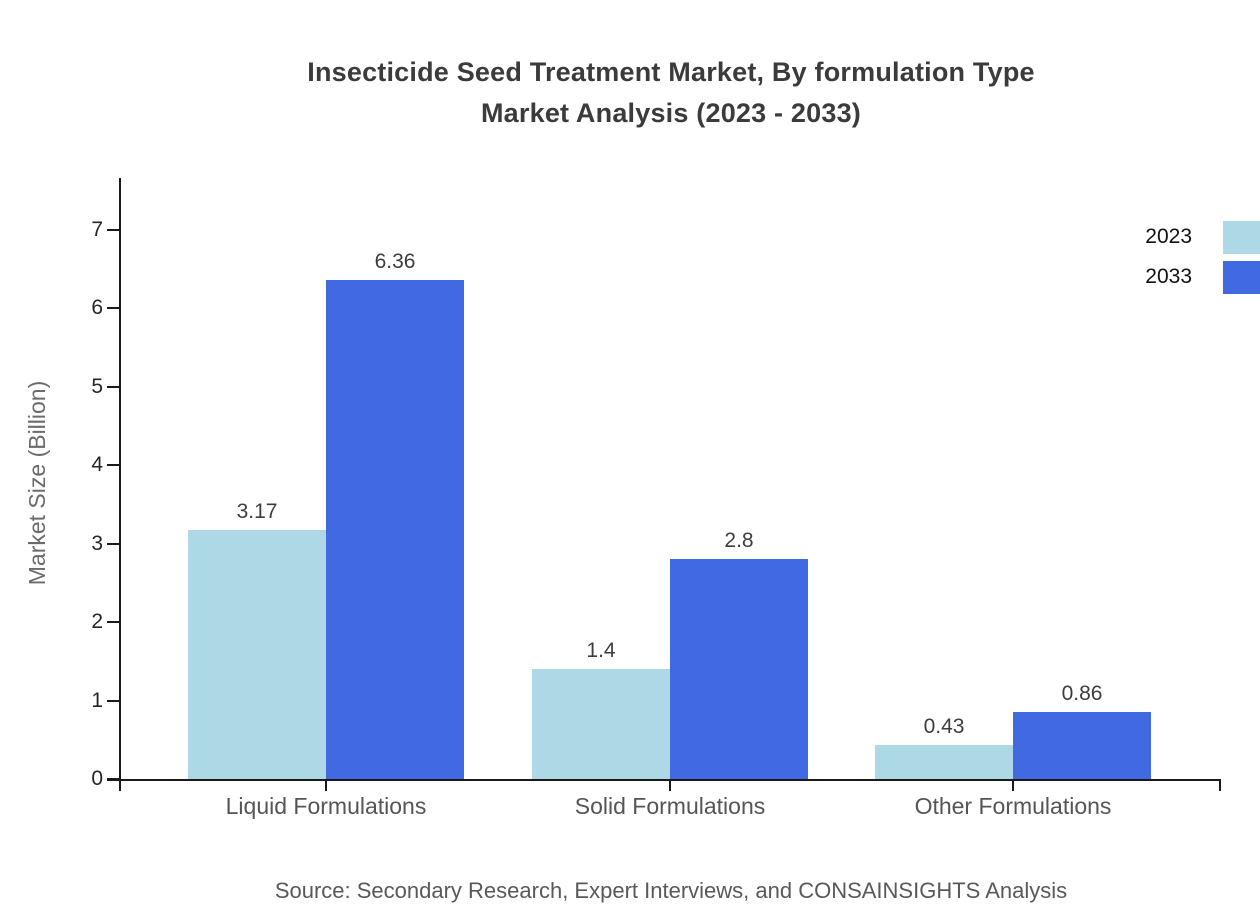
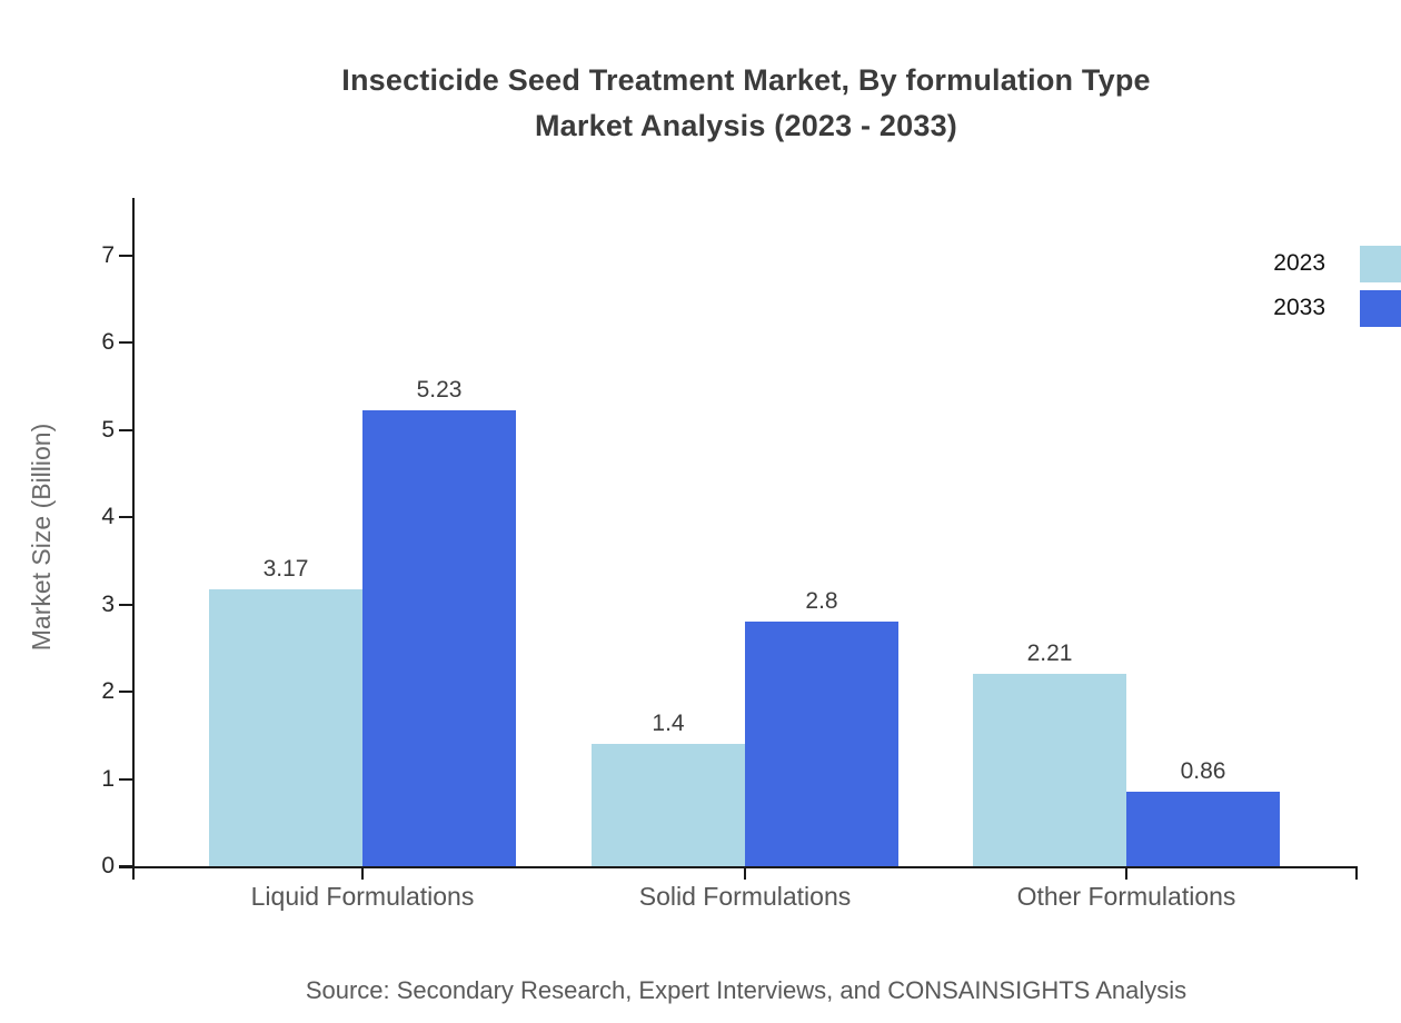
2033/Liquid Formulations: 6.36 -> 5.23
2023/Other Formulations: 0.43 -> 2.21
